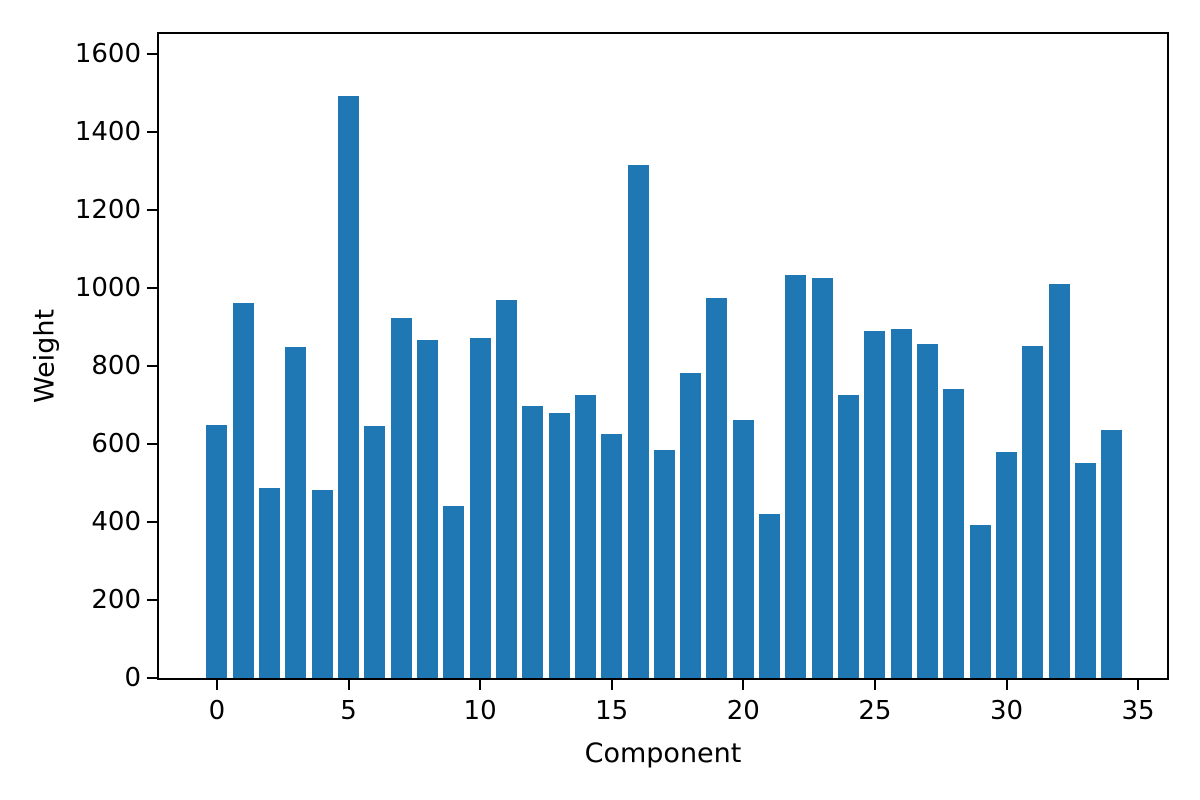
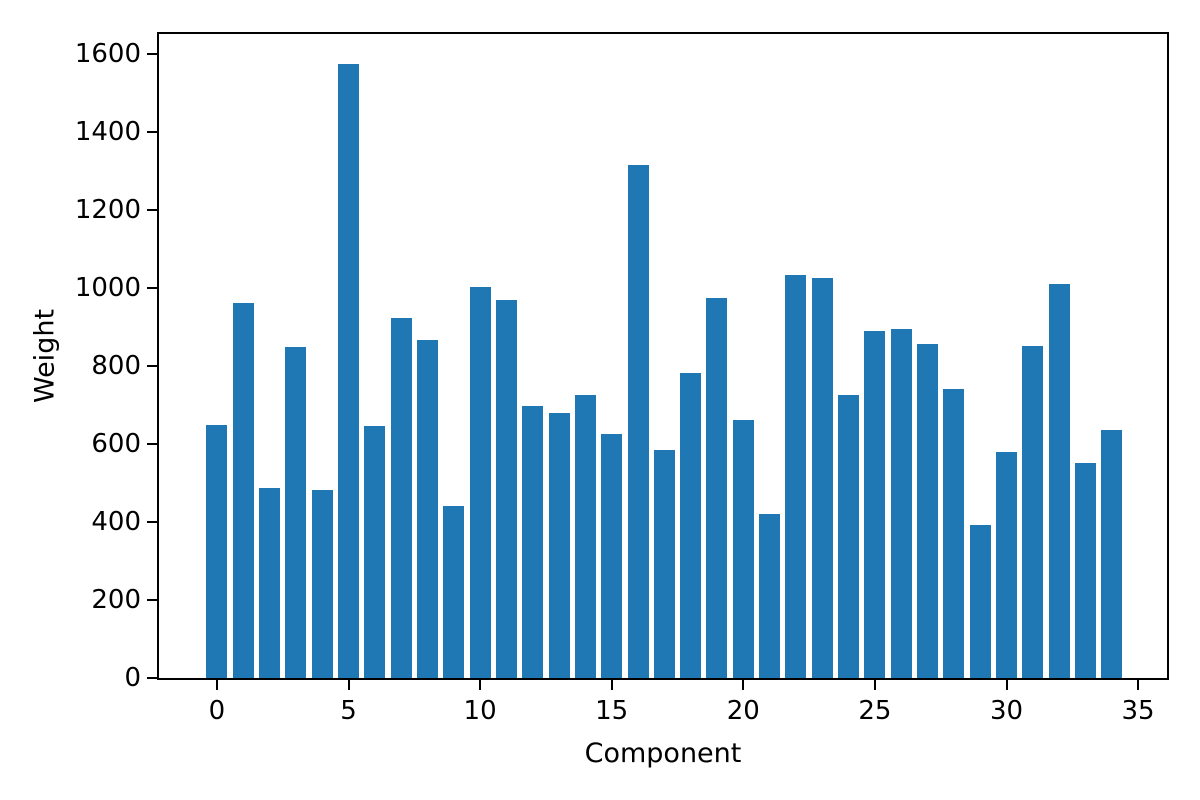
5: 1490 -> 1570
10: 870 -> 1000
